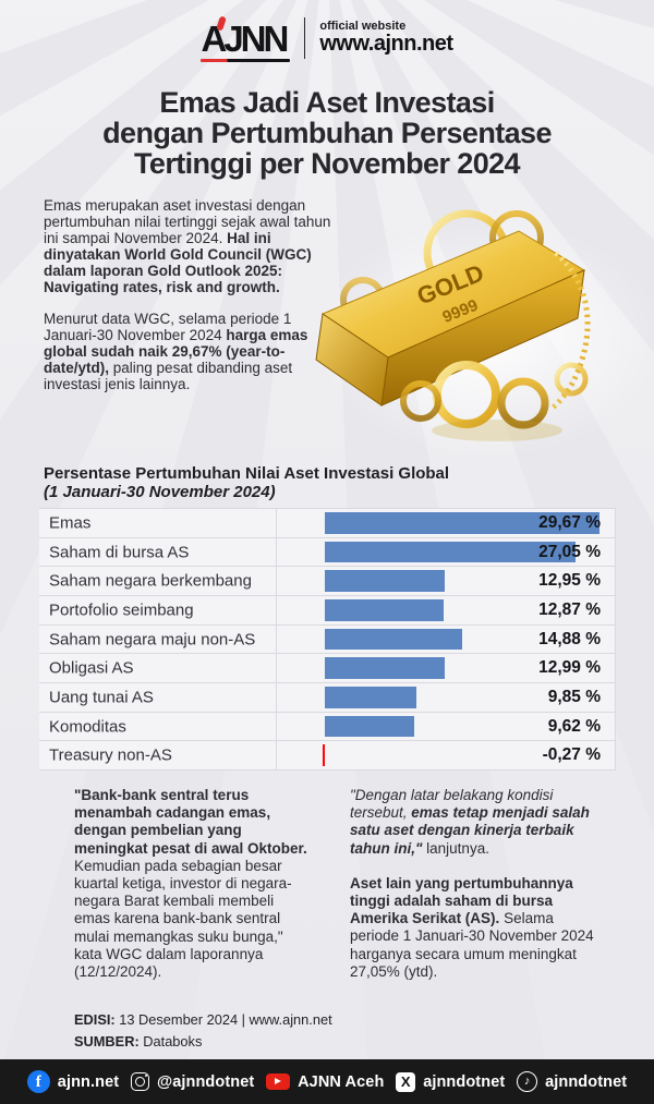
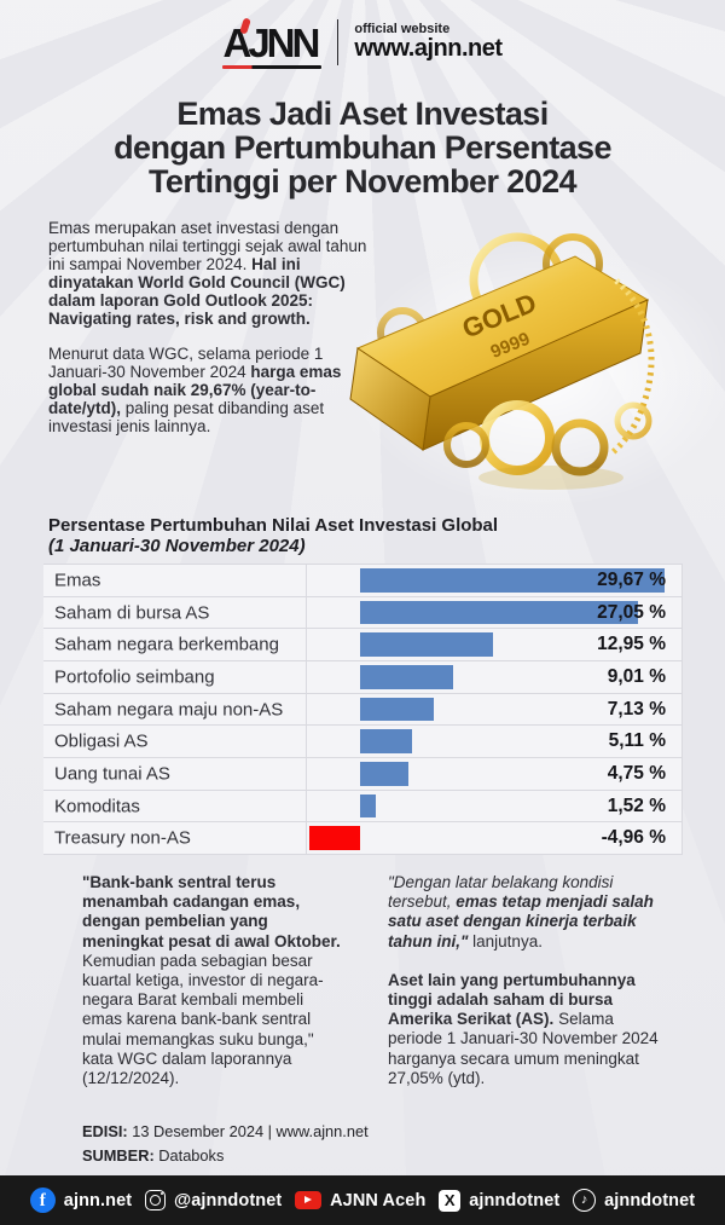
Portofolio seimbang: 12,87 -> 9,01
Saham negara maju non-AS: 14,88 -> 7,13
Obligasi AS: 12,99 -> 5,11
Uang tunai AS: 9,85 -> 4,75
Komoditas: 9,62 -> 1,52
Treasury non-AS: -0,27 -> -4,96
